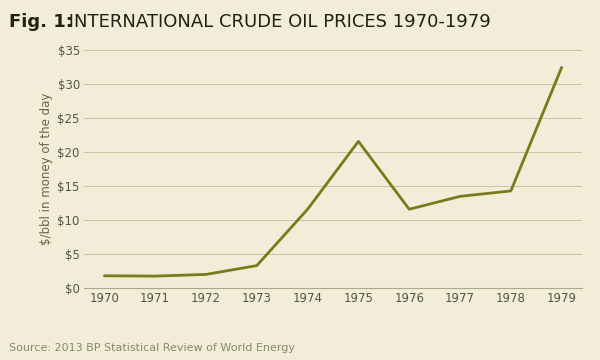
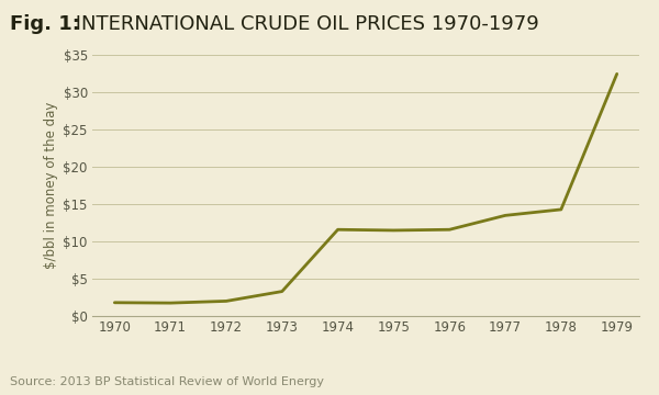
1975: $21.6 -> $11.5
